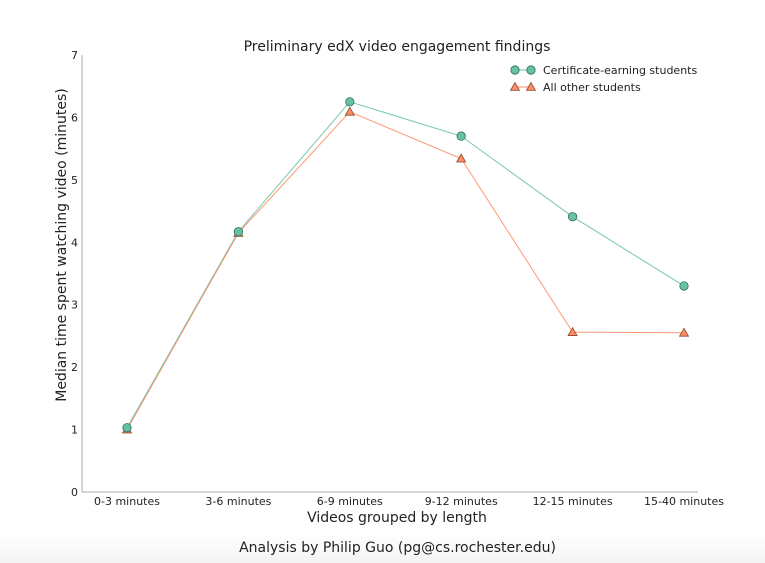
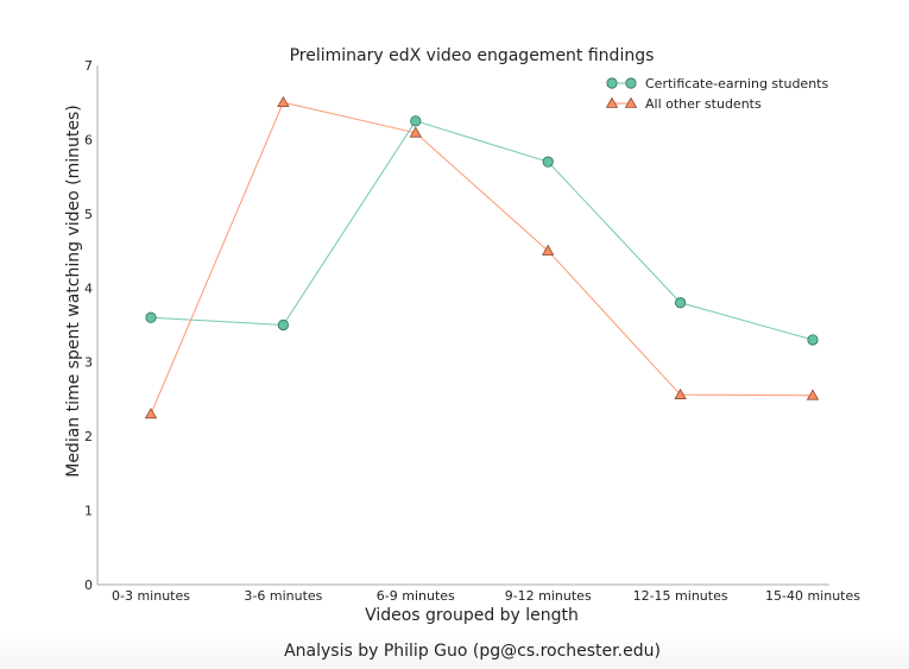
Certificate-earning students/0-3 minutes: 1.0 -> 3.6
All other students/0-3 minutes: 1.0 -> 2.3
Certificate-earning students/3-6 minutes: 4.2 -> 3.5
All other students/3-6 minutes: 4.2 -> 6.5
All other students/9-12 minutes: 5.3 -> 4.5
Certificate-earning students/12-15 minutes: 4.4 -> 3.8
